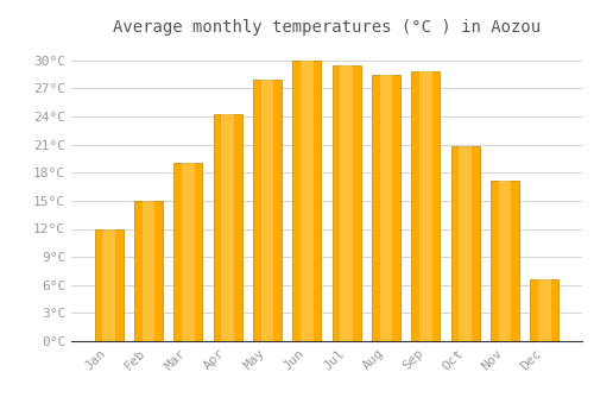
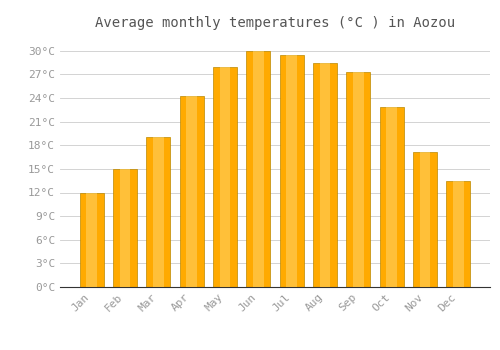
Sep: 28.8°C -> 27.3°C
Oct: 20.8°C -> 22.8°C
Dec: 6.6°C -> 13.5°C
